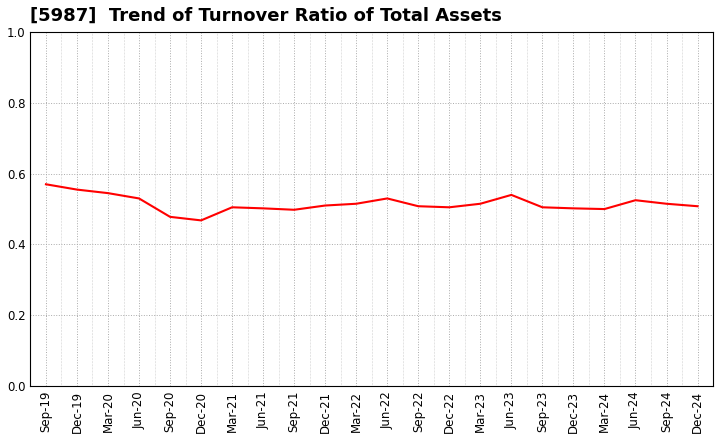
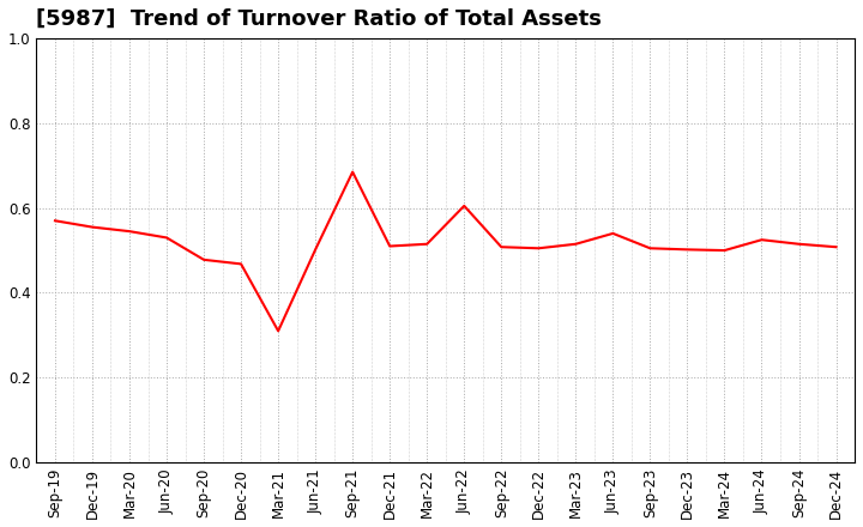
Mar-21: 0.505 -> 0.310
Sep-21: 0.498 -> 0.685
Jun-22: 0.530 -> 0.605
